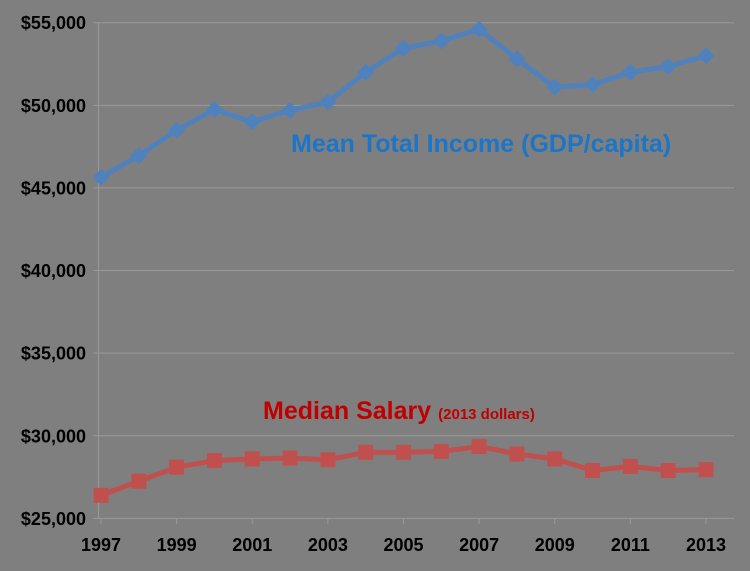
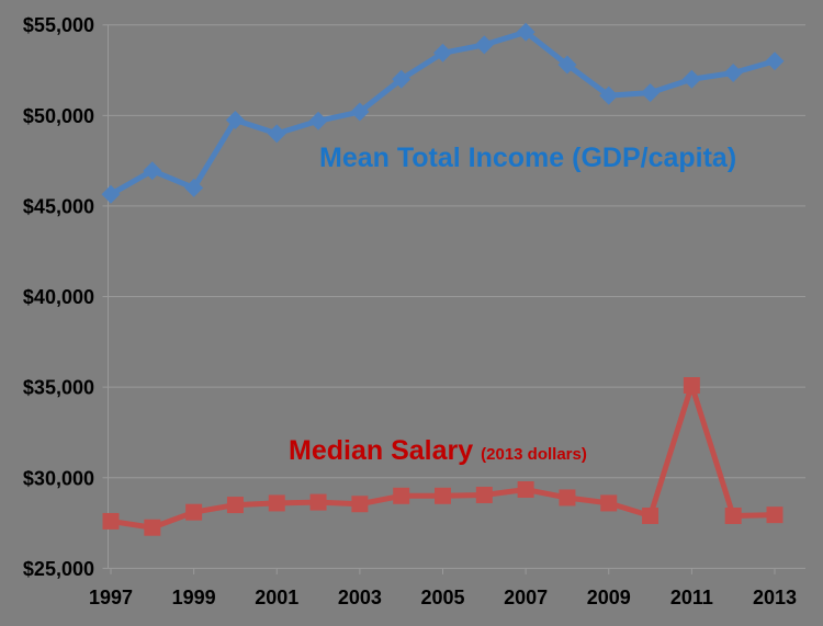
Median Salary/1997: $26400 -> $27600
Mean Total Income (GDP/capita)/1999: $48500 -> $46000
Median Salary/2011: $28200 -> $35100
